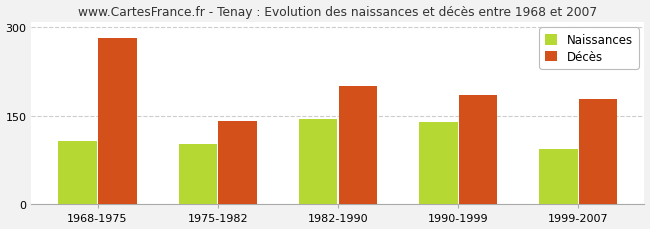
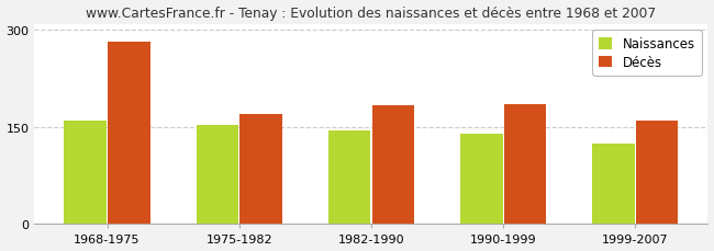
Naissances/1968-1975: 108 -> 160
Naissances/1975-1982: 102 -> 153
Décès/1975-1982: 142 -> 170
Décès/1982-1990: 200 -> 183
Naissances/1999-2007: 94 -> 125
Décès/1999-2007: 178 -> 160
